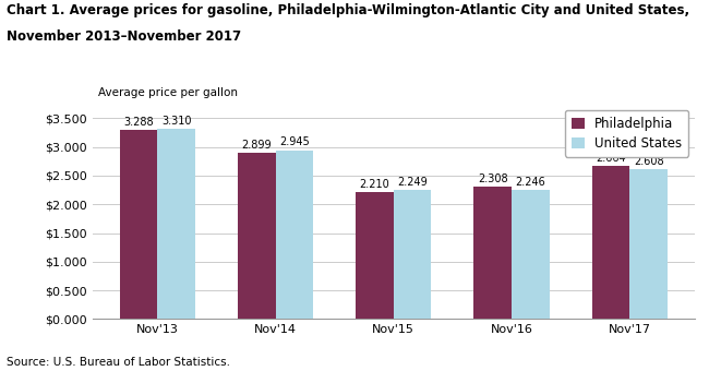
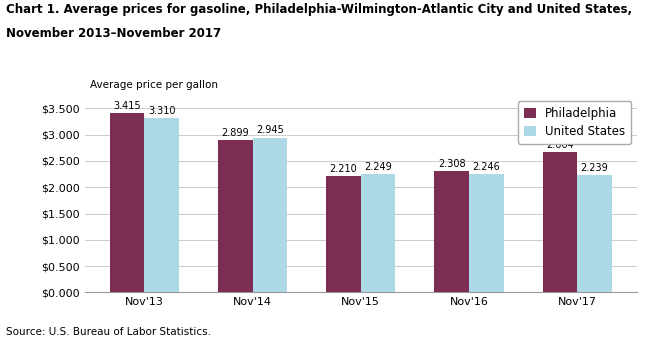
Philadelphia/Nov'13: 3.288 -> 3.415
United States/Nov'17: 2.608 -> 2.239
